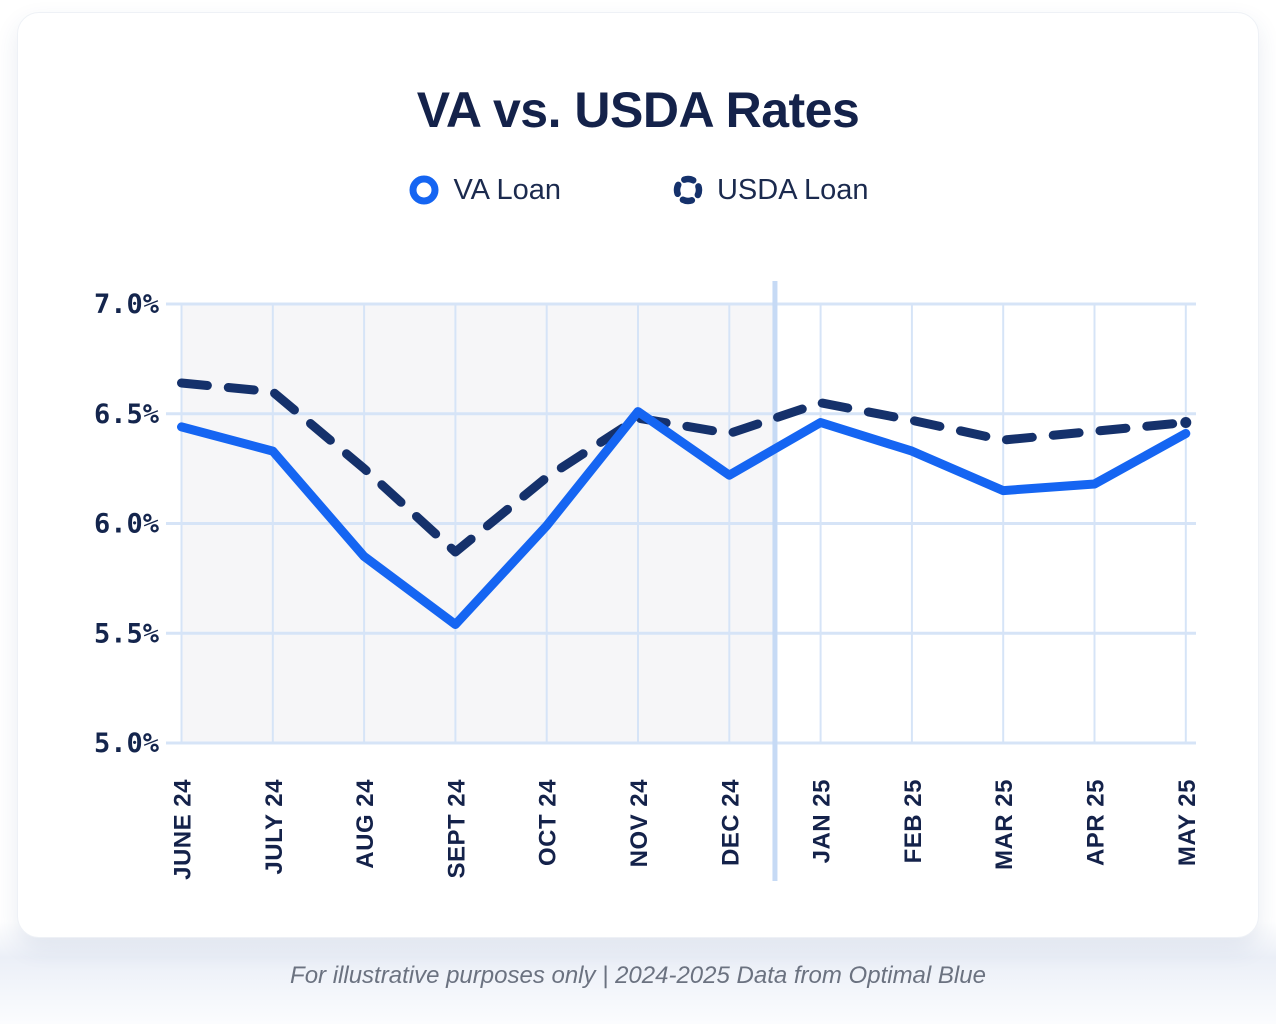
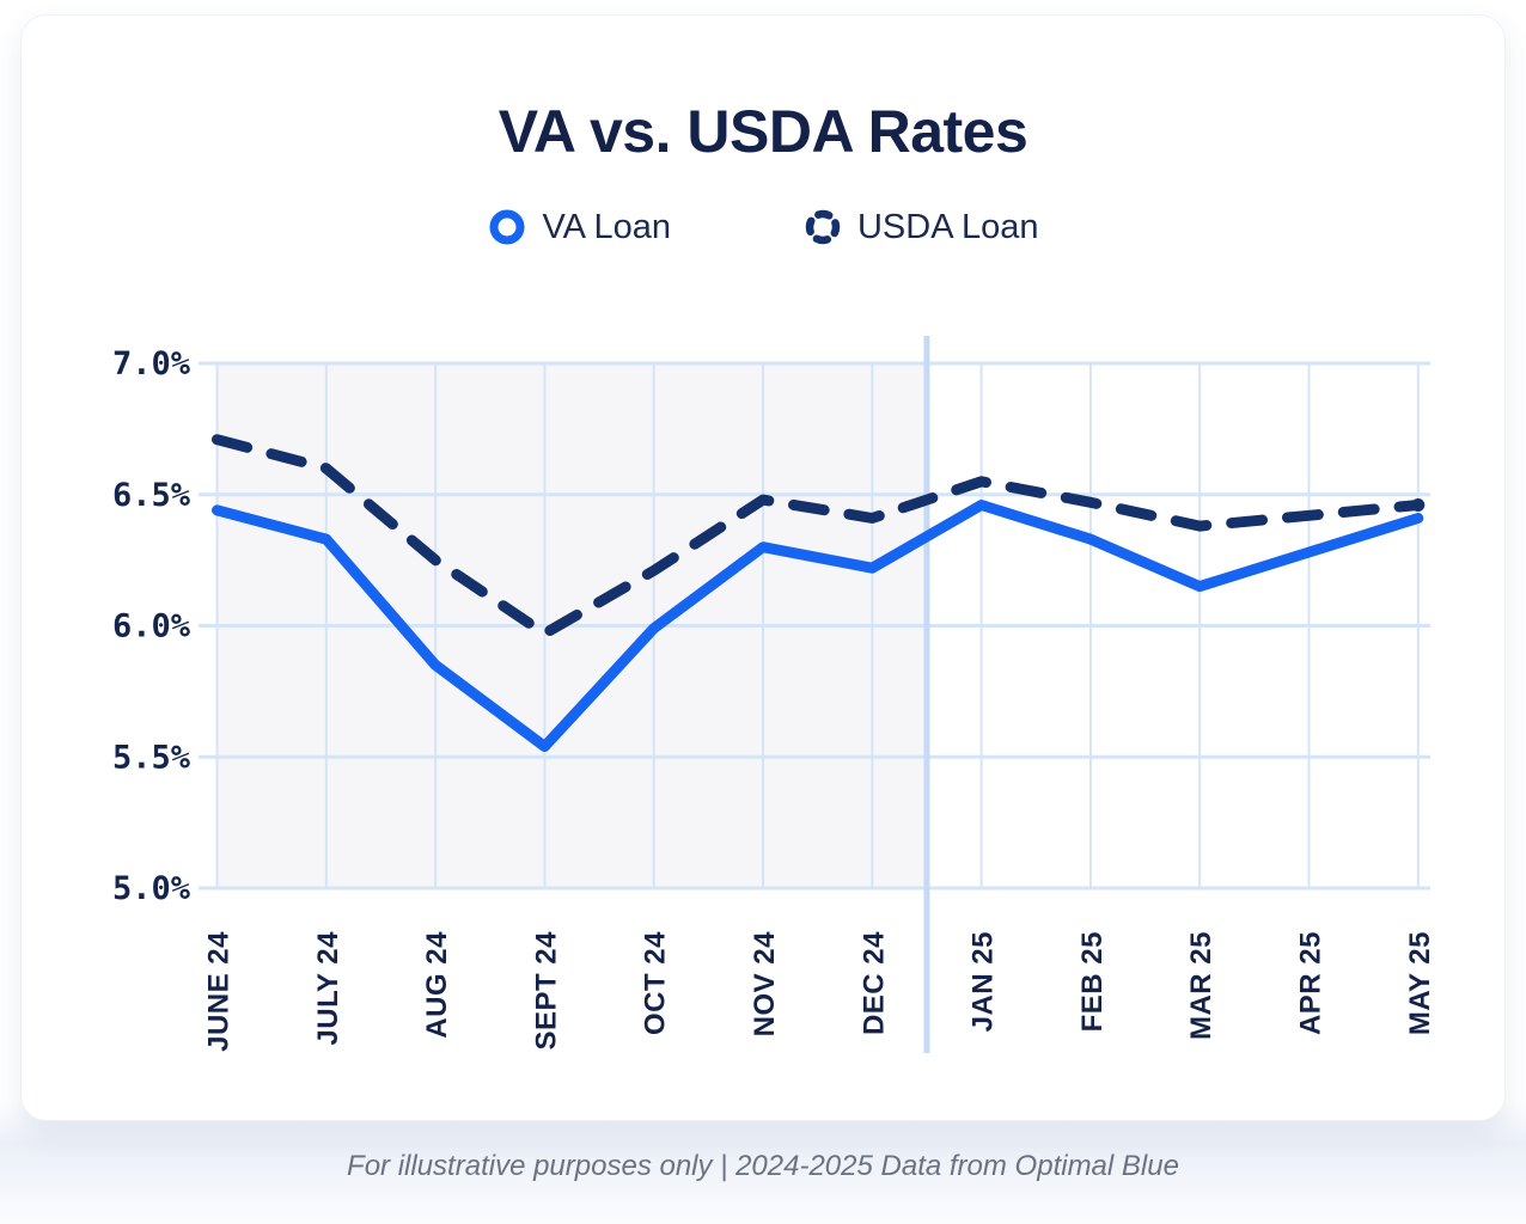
USDA Loan/JUNE 24: 6.64% -> 6.71%
USDA Loan/SEPT 24: 5.87% -> 5.97%
VA Loan/NOV 24: 6.51% -> 6.30%
VA Loan/APR 25: 6.18% -> 6.28%
